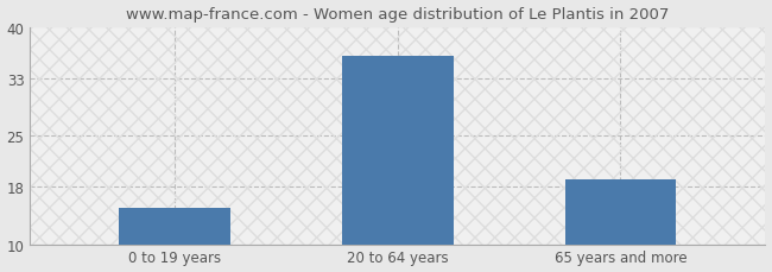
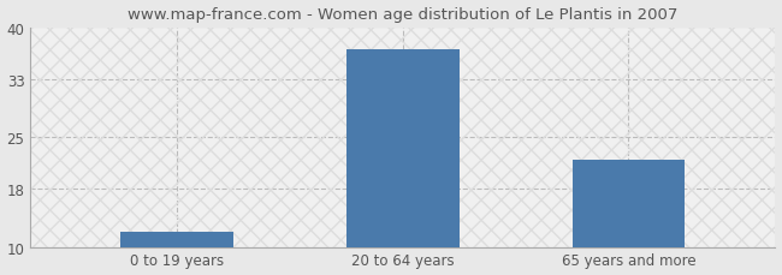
0 to 19 years: 15 -> 12
20 to 64 years: 36 -> 37
65 years and more: 19 -> 22
